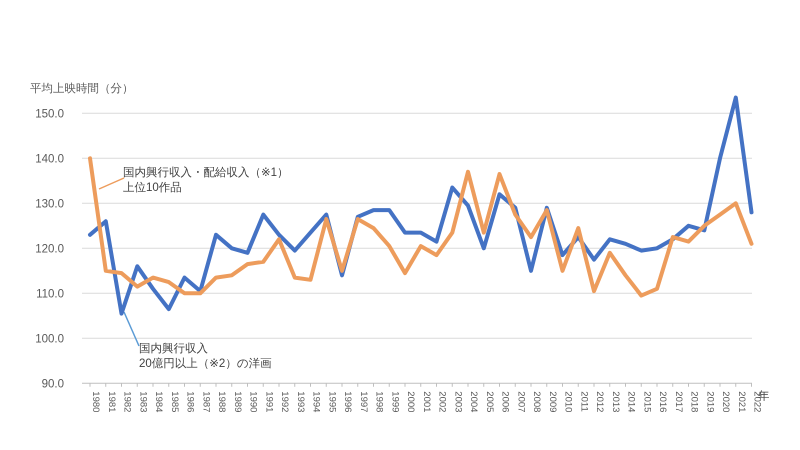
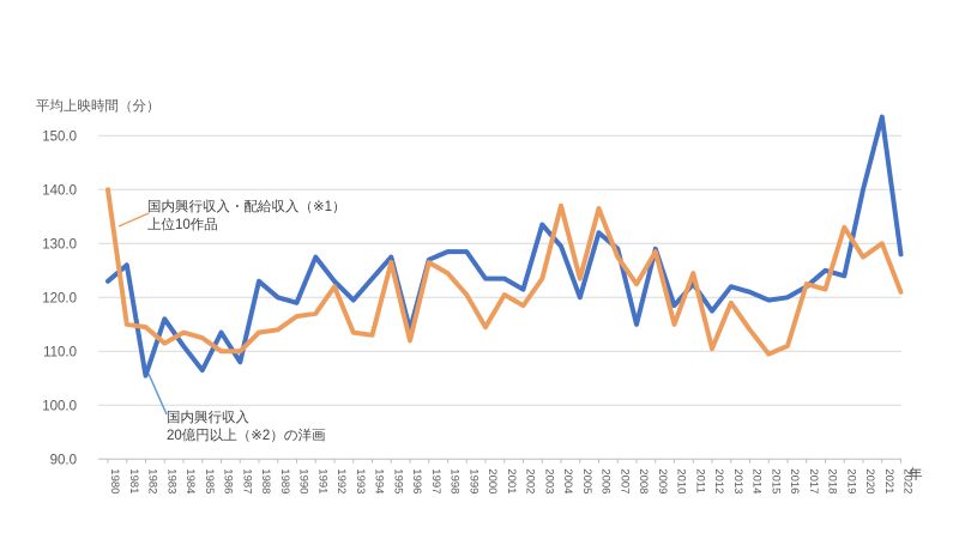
国内興行収入20億円以上（※2）の洋画/1987: 110 -> 108
国内興行収入・配給収入（※1）上位10作品/1996: 115 -> 112
国内興行収入・配給収入（※1）上位10作品/2019: 125 -> 133
